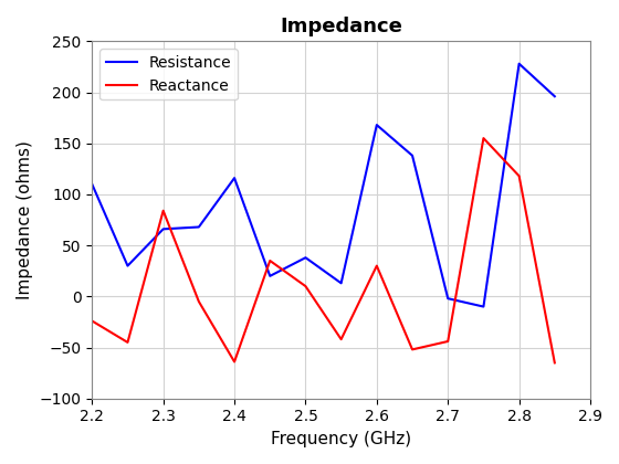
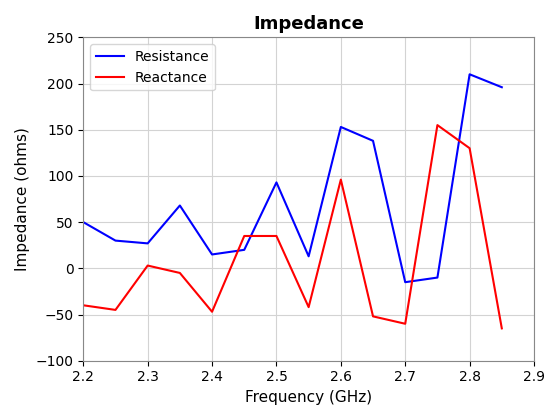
Resistance/2.2: 110 -> 50
Reactance/2.2: -24 -> -40
Resistance/2.3: 66 -> 27
Reactance/2.3: 84 -> 3
Resistance/2.4: 116 -> 15
Reactance/2.4: -64 -> -47
Resistance/2.5: 38 -> 93
Reactance/2.5: 10 -> 35
Resistance/2.6: 168 -> 153
Reactance/2.6: 30 -> 96
Resistance/2.7: -2 -> -15
Reactance/2.7: -44 -> -60
Resistance/2.8: 228 -> 210
Reactance/2.8: 118 -> 130
